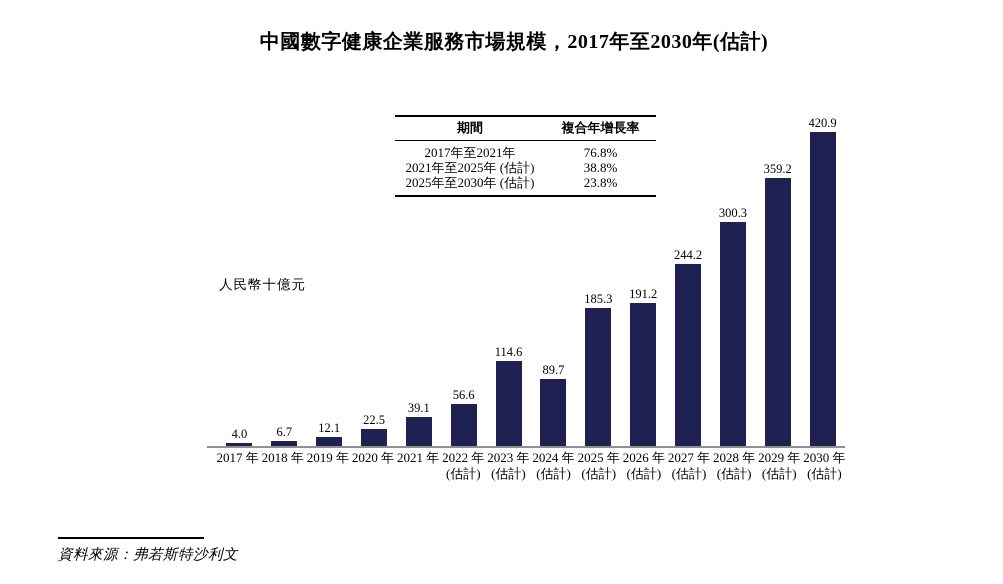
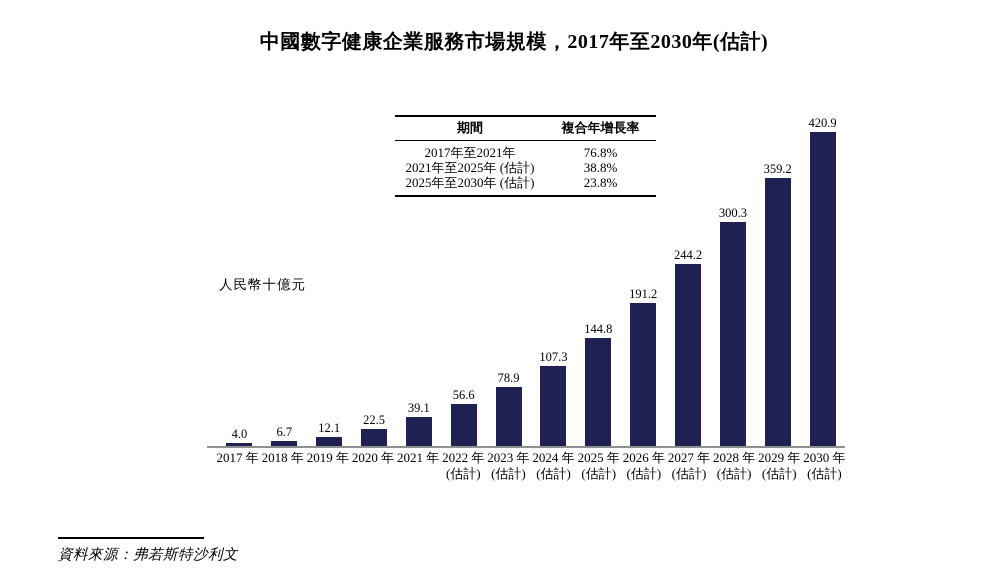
2023 年: 114.6 -> 78.9
2024 年: 89.7 -> 107.3
2025 年: 185.3 -> 144.8
